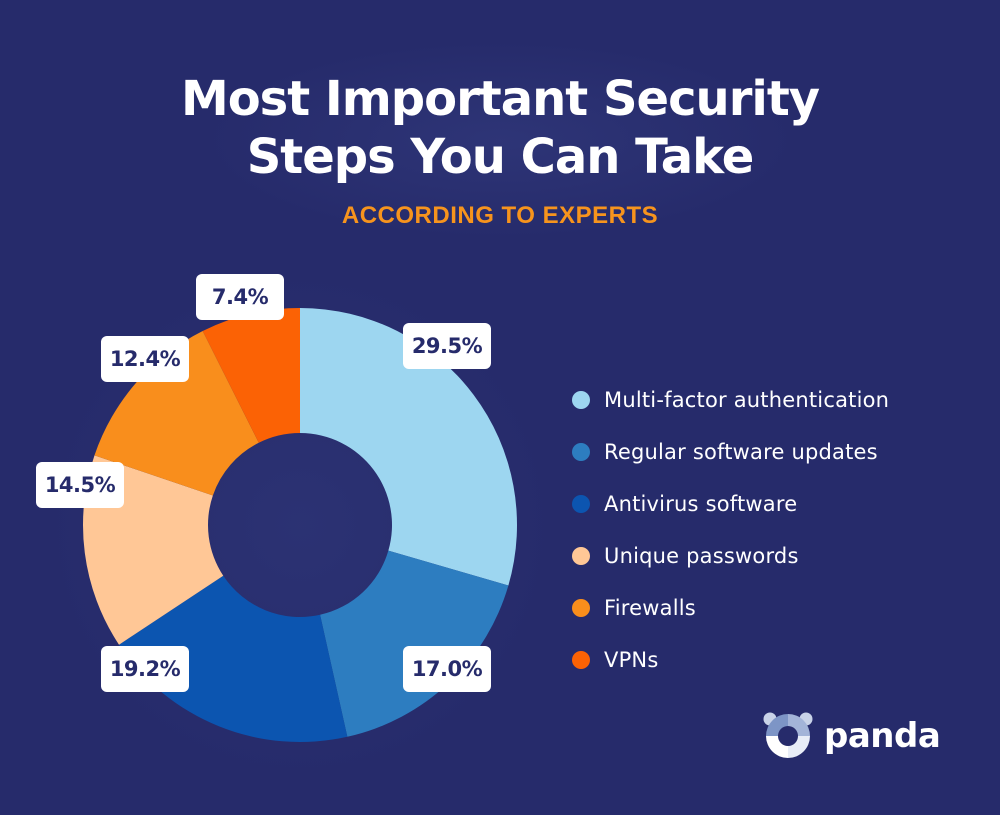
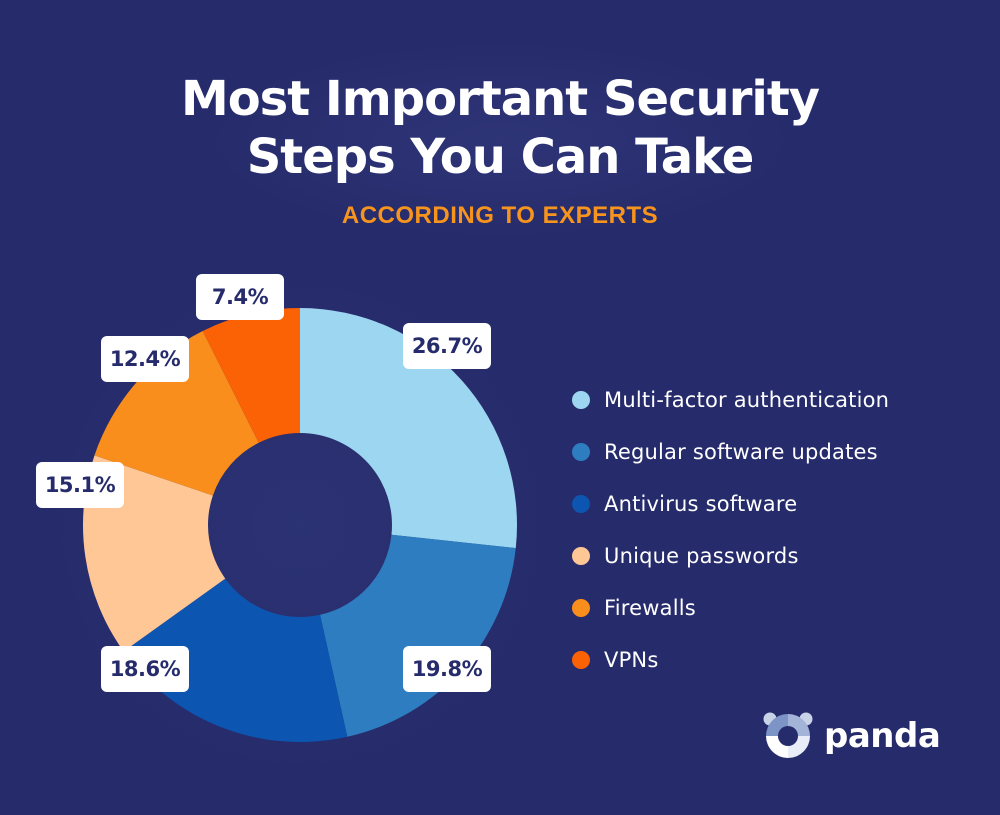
Multi-factor authentication: 29.5% -> 26.7%
Regular software updates: 17.0% -> 19.8%
Antivirus software: 19.2% -> 18.6%
Unique passwords: 14.5% -> 15.1%
